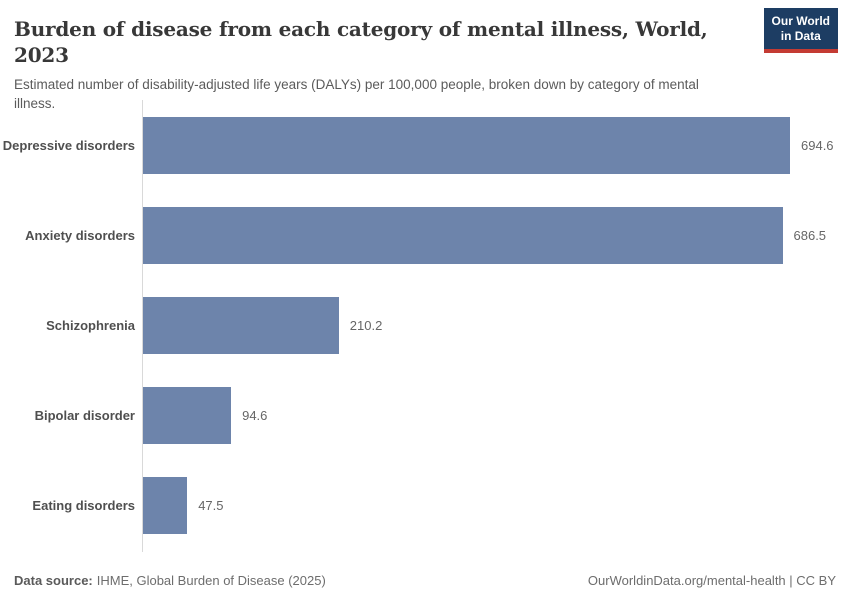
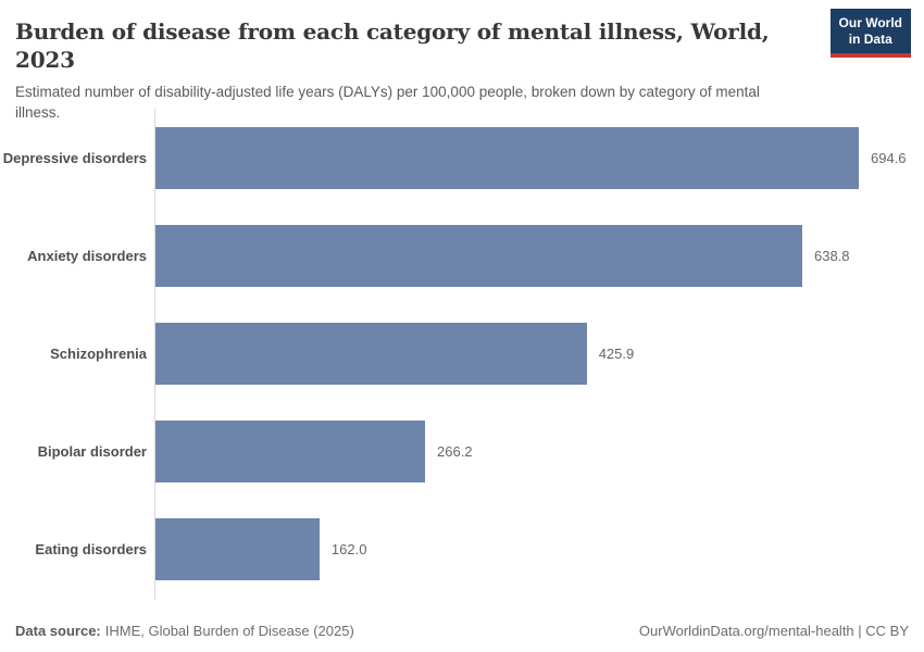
Anxiety disorders: 686.5 -> 638.8
Schizophrenia: 210.2 -> 425.9
Bipolar disorder: 94.6 -> 266.2
Eating disorders: 47.5 -> 162.0
